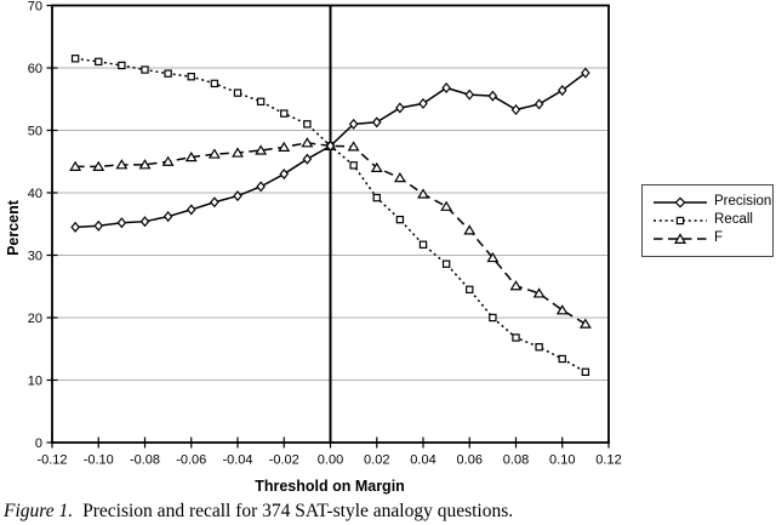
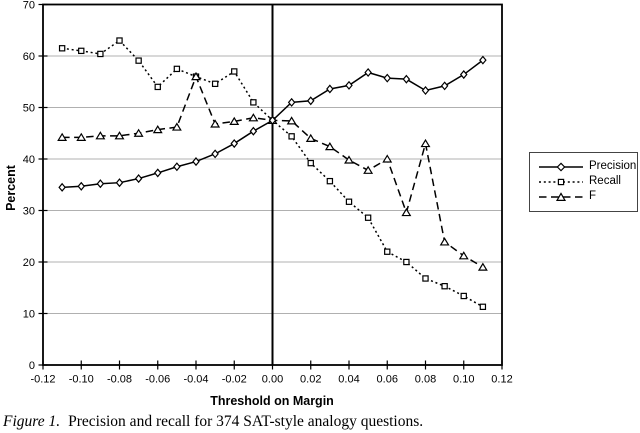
Recall/-0.08: 60 -> 63
Recall/-0.06: 59 -> 54
F/-0.04: 46 -> 56
Recall/-0.02: 53 -> 57
Recall/0.06: 24 -> 22
F/0.06: 34 -> 40
F/0.08: 25 -> 43
